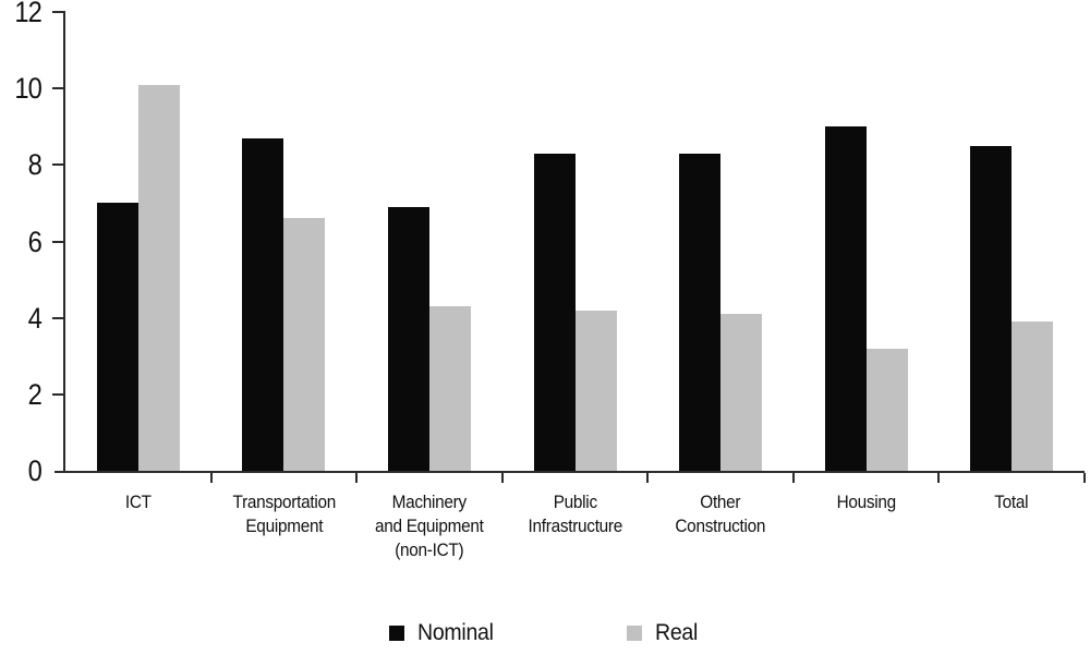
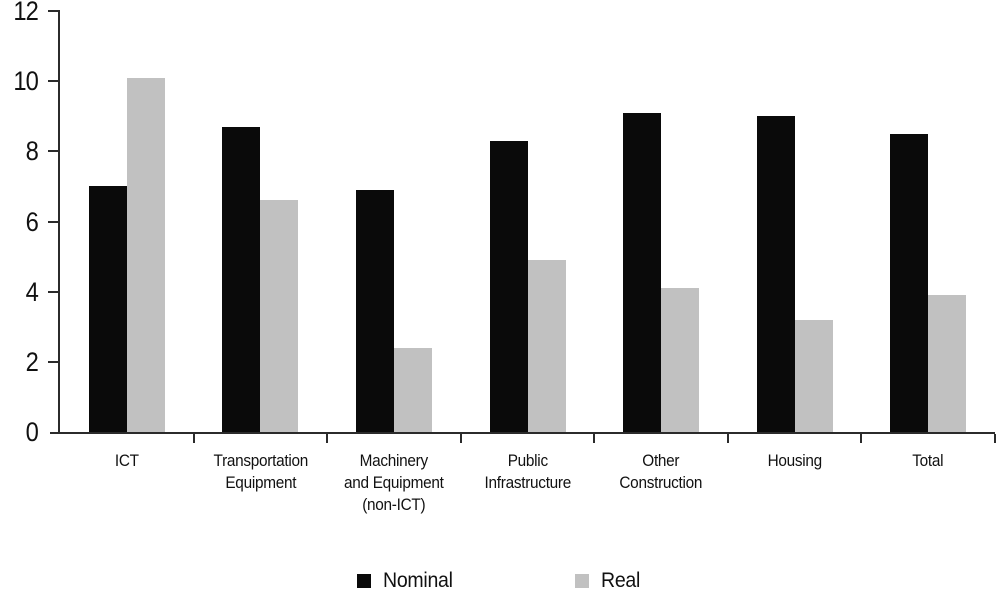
Real/Machinery and Equipment (non-ICT): 4.3 -> 2.4
Real/Public Infrastructure: 4.2 -> 4.9
Nominal/Other Construction: 8.3 -> 9.1
